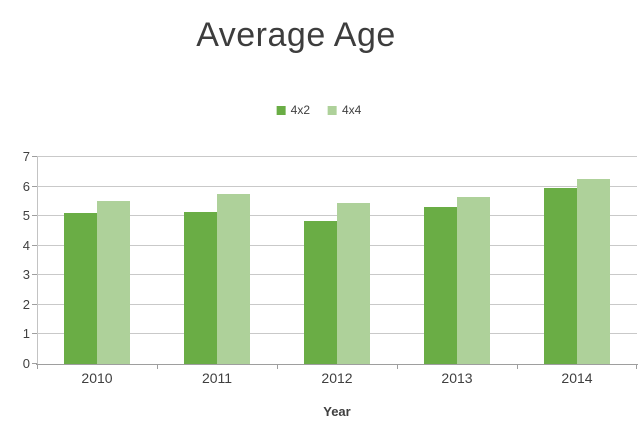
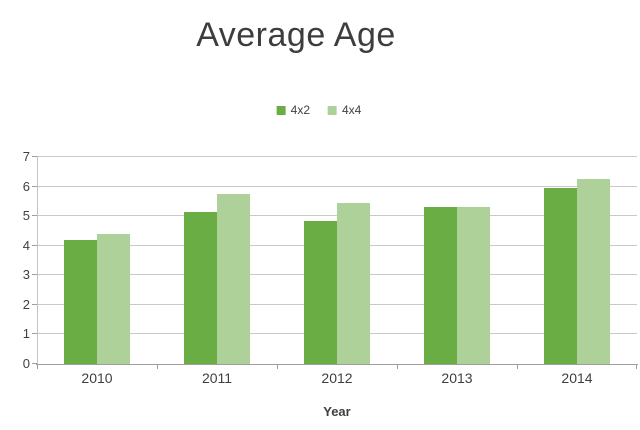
4x2/2010: 5.1 -> 4.2
4x4/2010: 5.5 -> 4.4
4x4/2013: 5.7 -> 5.3
